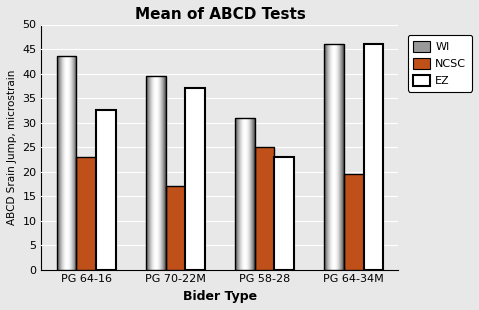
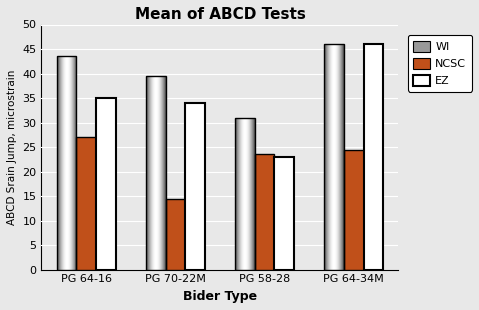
NCSC/PG 64-16: 23.0 -> 27.0
EZ/PG 64-16: 32.5 -> 35.0
NCSC/PG 70-22M: 17.0 -> 14.5
EZ/PG 70-22M: 37.0 -> 34.0
NCSC/PG 58-28: 25.0 -> 23.5
NCSC/PG 64-34M: 19.5 -> 24.5
